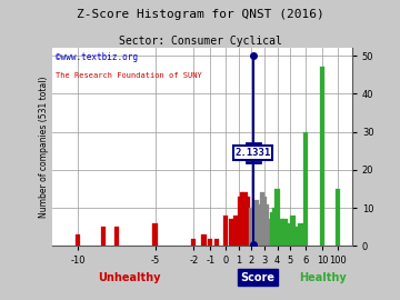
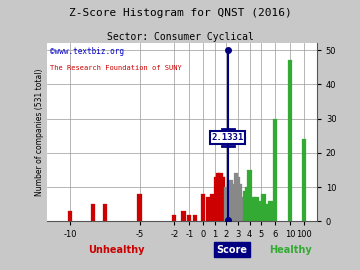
-5: 6 -> 8
100: 15 -> 24
